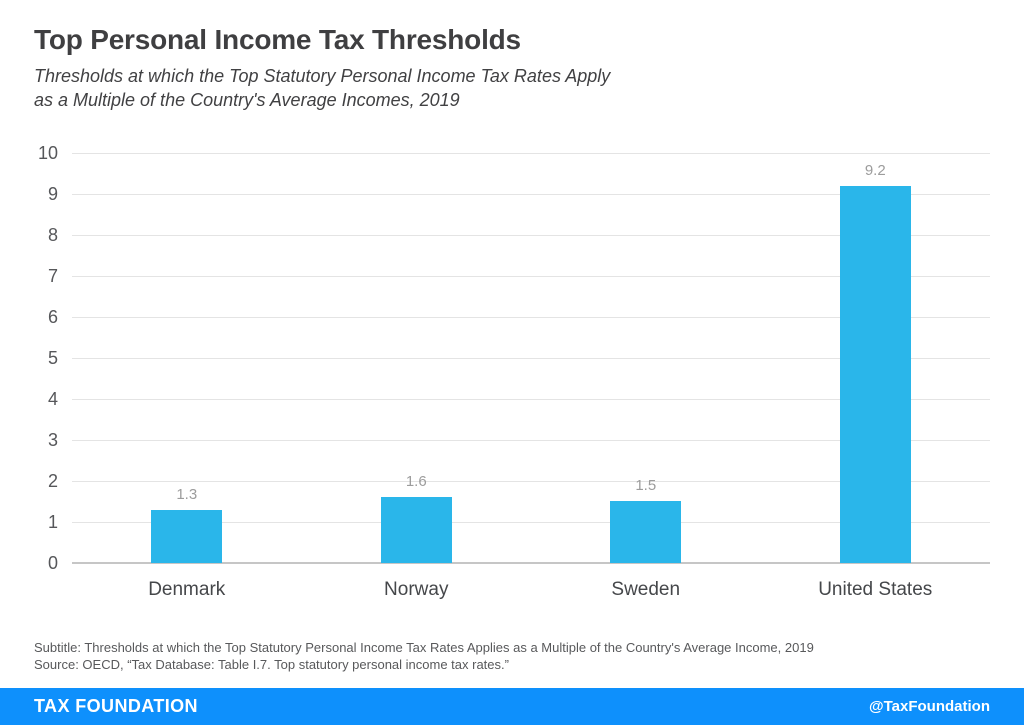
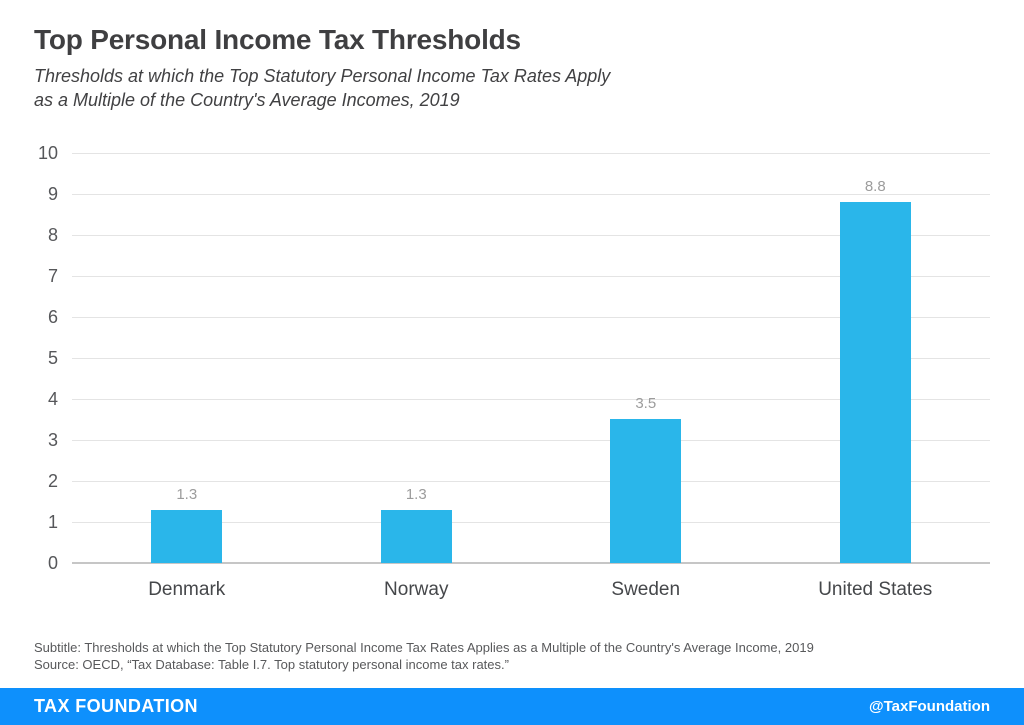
Norway: 1.6 -> 1.3
Sweden: 1.5 -> 3.5
United States: 9.2 -> 8.8
